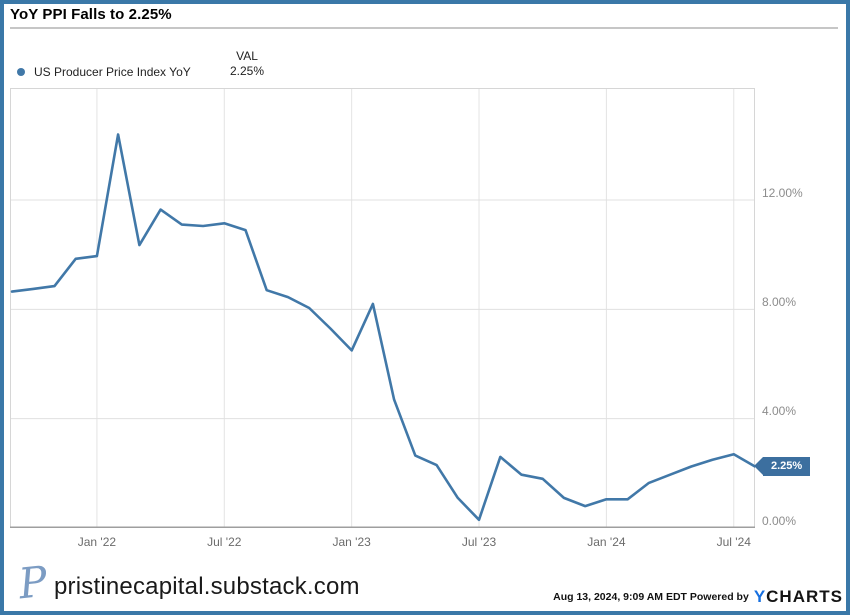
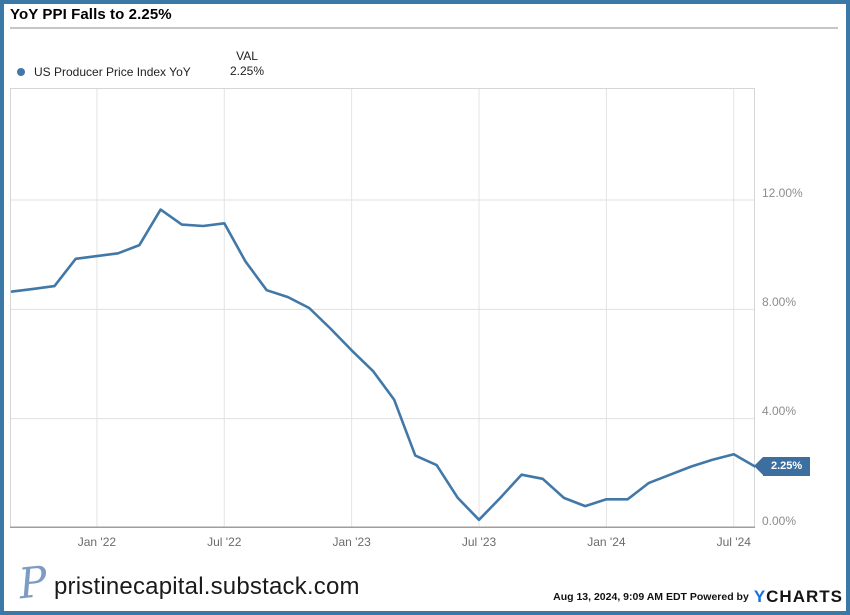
Jan '22: 14.4% -> 10.1%
Jul '22: 10.9% -> 9.8%
Jan '23: 8.2% -> 5.8%
Jul '23: 2.6% -> 1.1%
